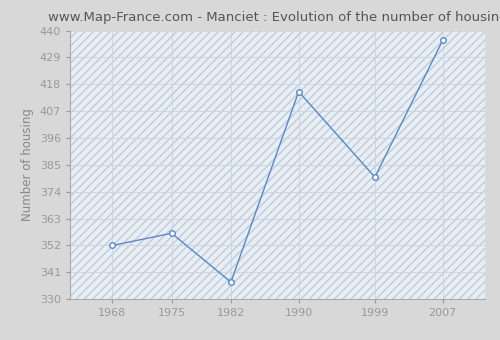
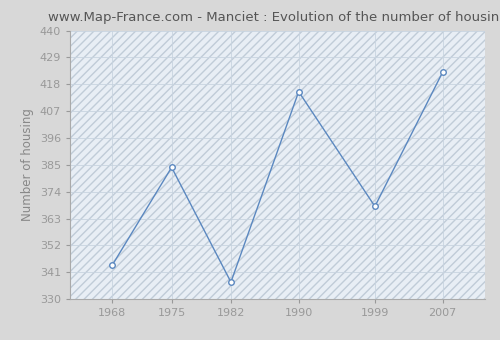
1968: 352 -> 344
1975: 357 -> 384
1999: 380 -> 368
2007: 436 -> 423
